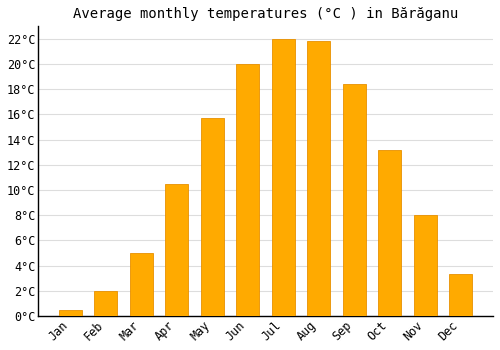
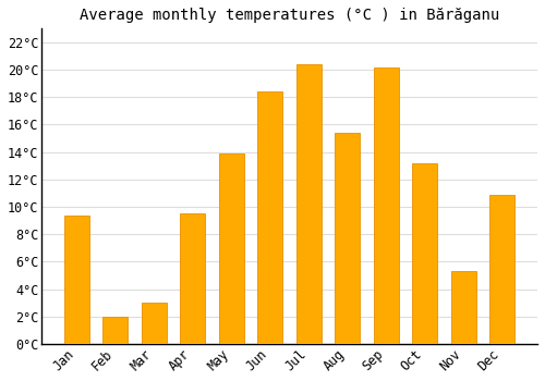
Jan: 0.5°C -> 9.4°C
Mar: 5.0°C -> 3.0°C
Apr: 10.5°C -> 9.5°C
May: 15.7°C -> 13.9°C
Jun: 20.0°C -> 18.4°C
Jul: 22.0°C -> 20.4°C
Aug: 21.8°C -> 15.4°C
Sep: 18.4°C -> 20.2°C
Nov: 8.0°C -> 5.3°C
Dec: 3.3°C -> 10.9°C
